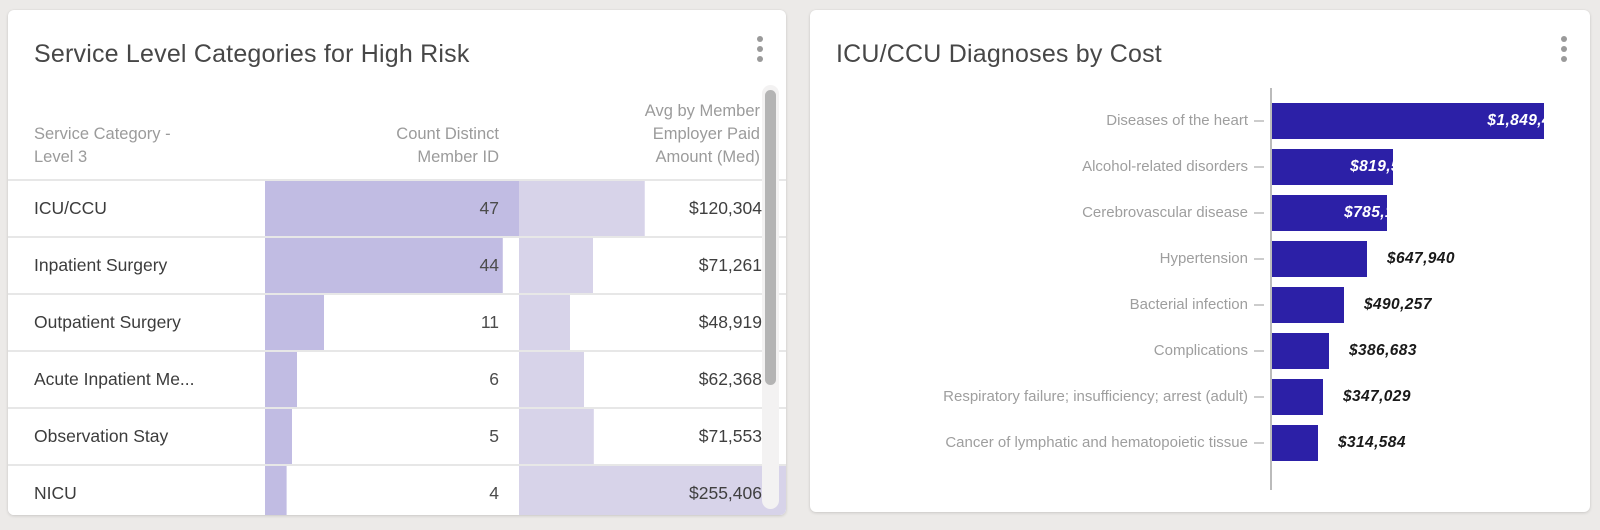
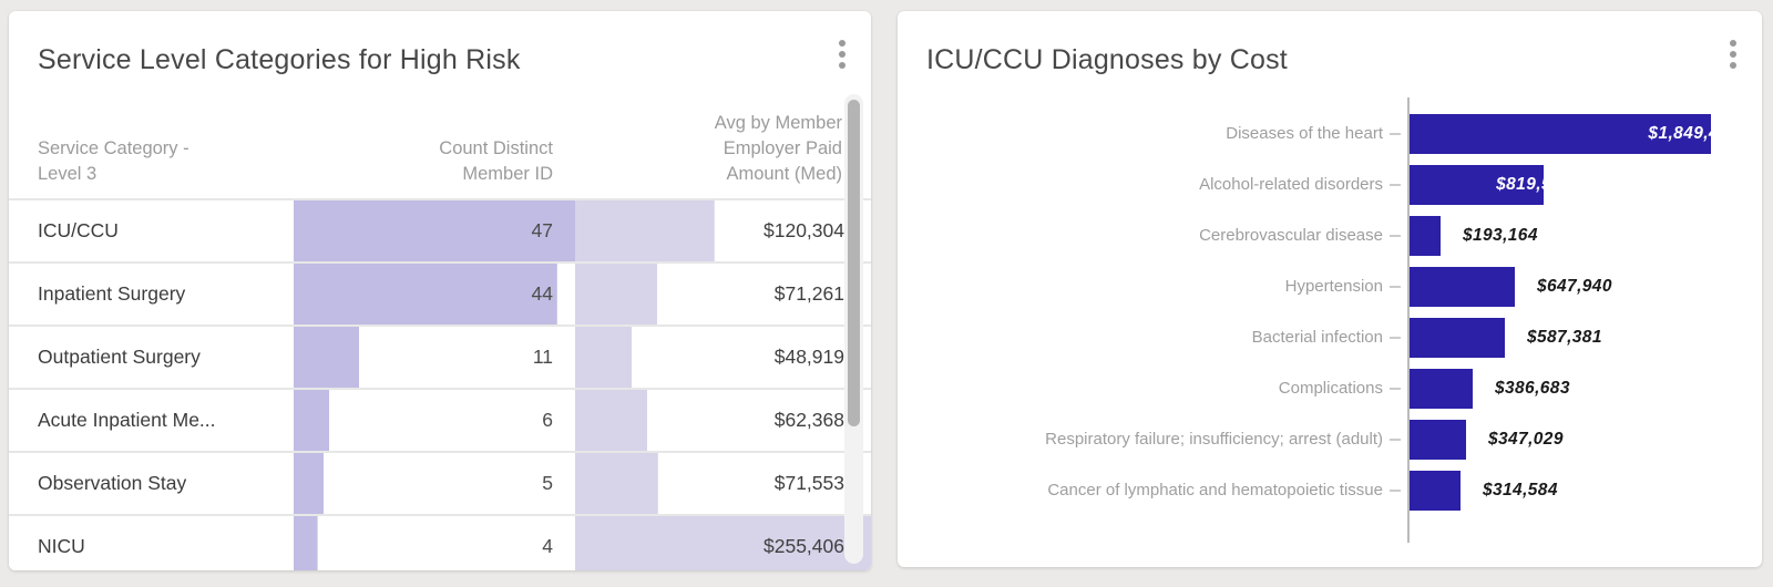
ICU/CCU Diagnoses by Cost/Cerebrovascular disease: $785,187 -> $193,164
ICU/CCU Diagnoses by Cost/Bacterial infection: $490,257 -> $587,381
